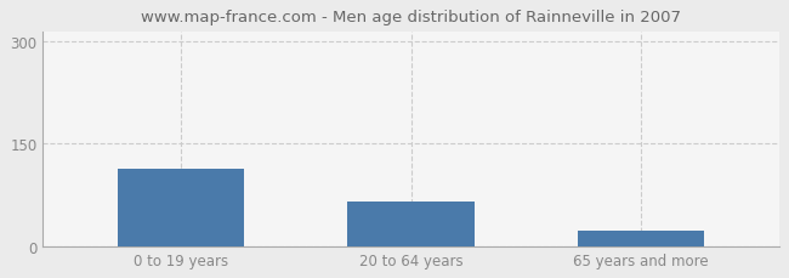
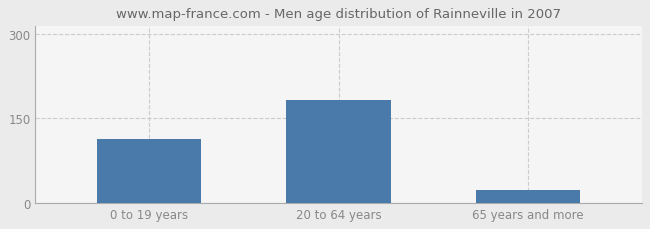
20 to 64 years: 66 -> 183
